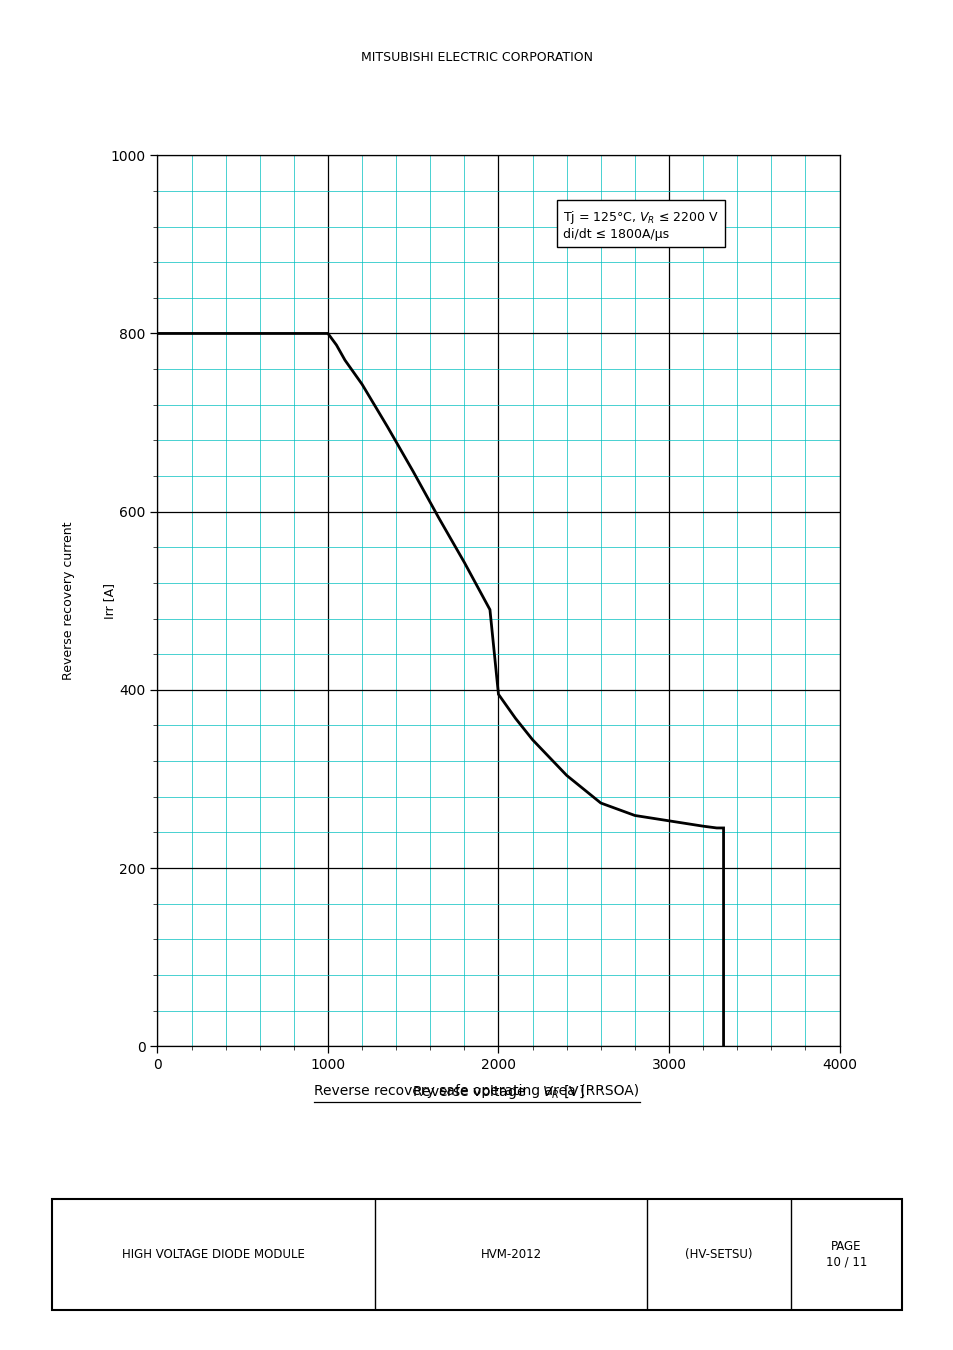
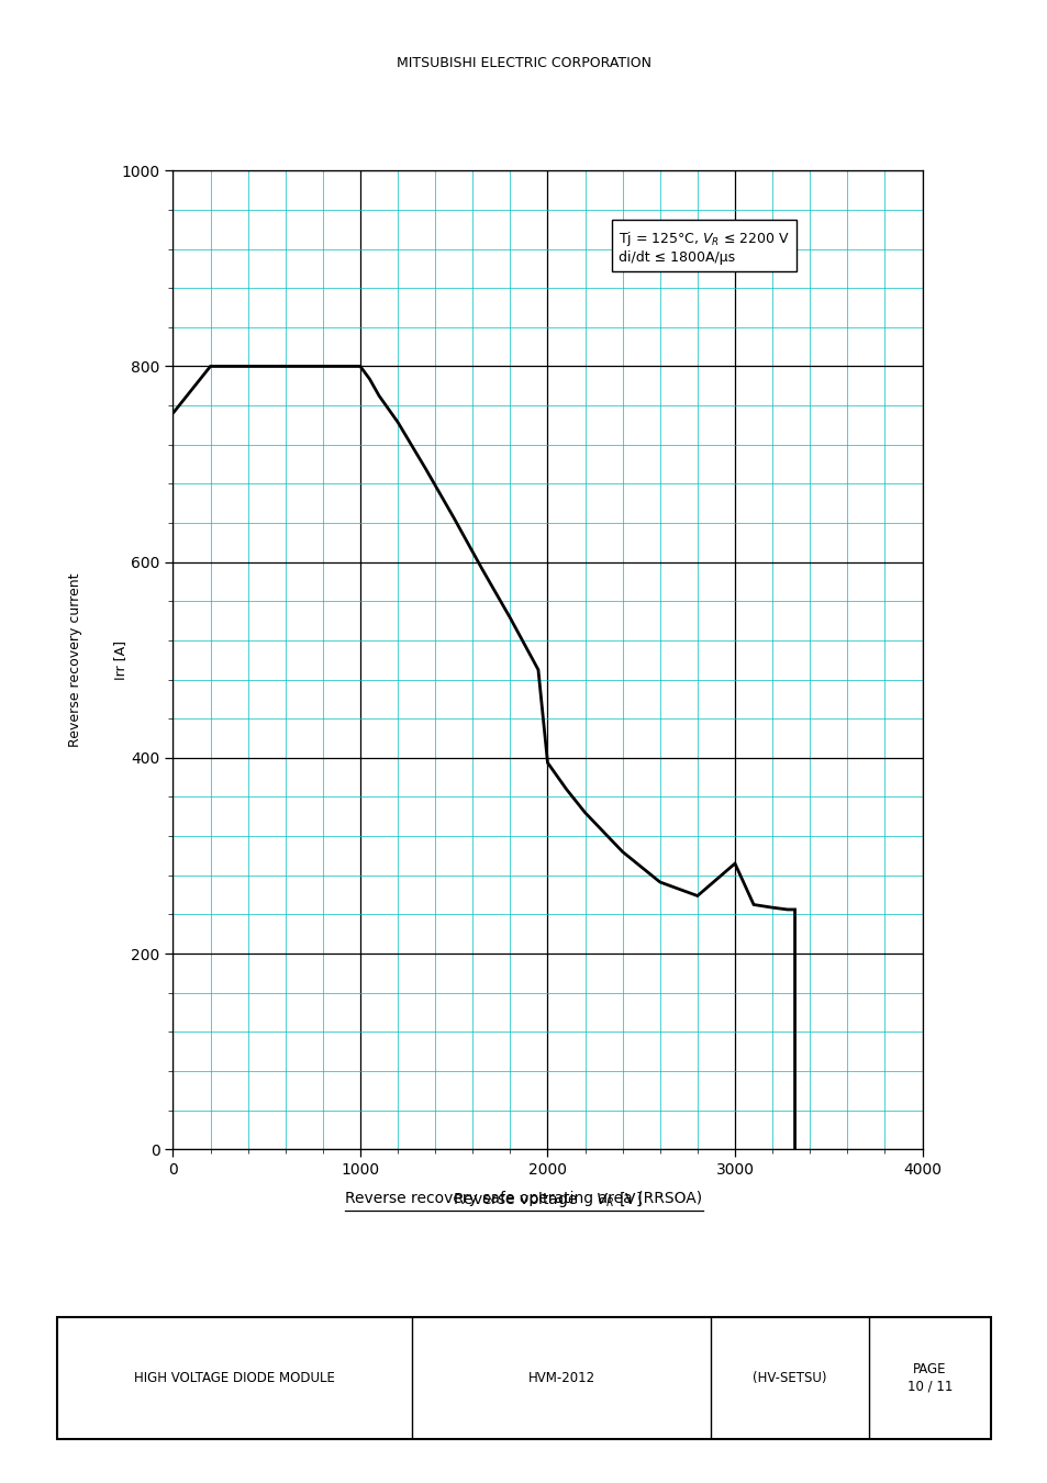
0: 800 -> 752
3000: 253 -> 292
